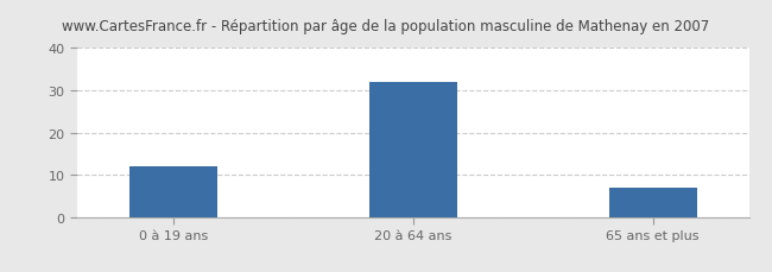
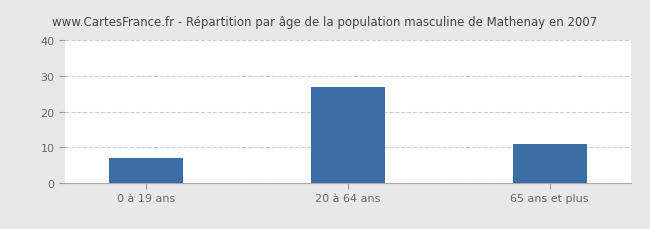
0 à 19 ans: 12 -> 7
20 à 64 ans: 32 -> 27
65 ans et plus: 7 -> 11
